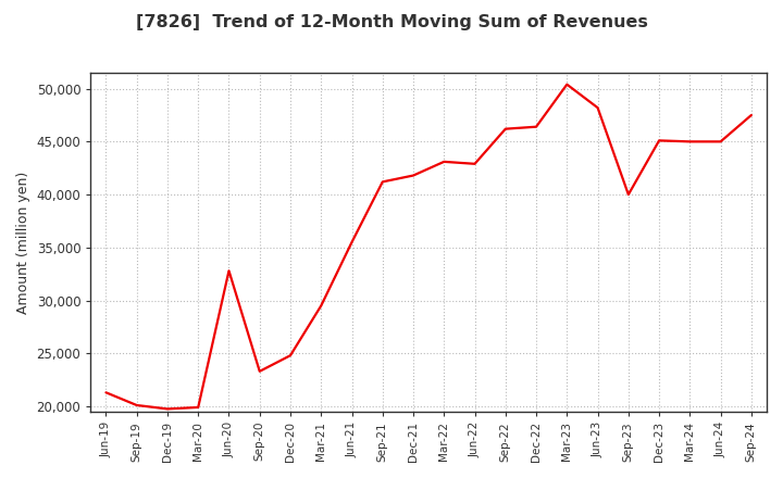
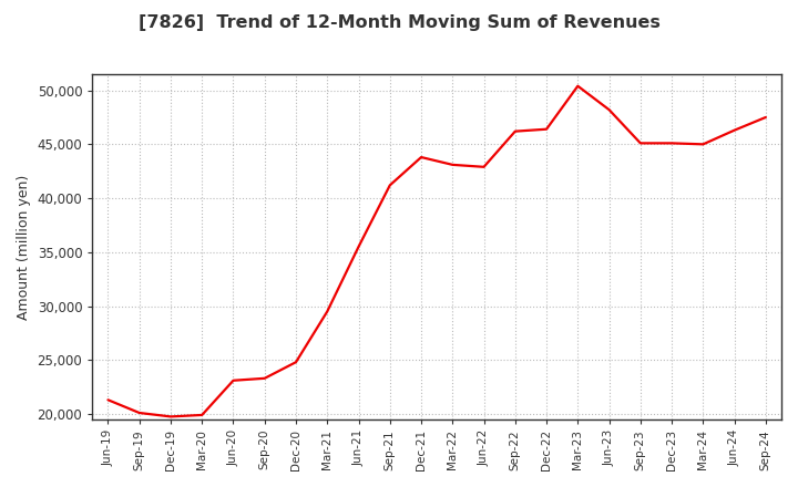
Jun-20: 32,800 -> 23,100
Dec-21: 41,800 -> 43,800
Sep-23: 40,000 -> 45,100
Jun-24: 45,000 -> 46,300
